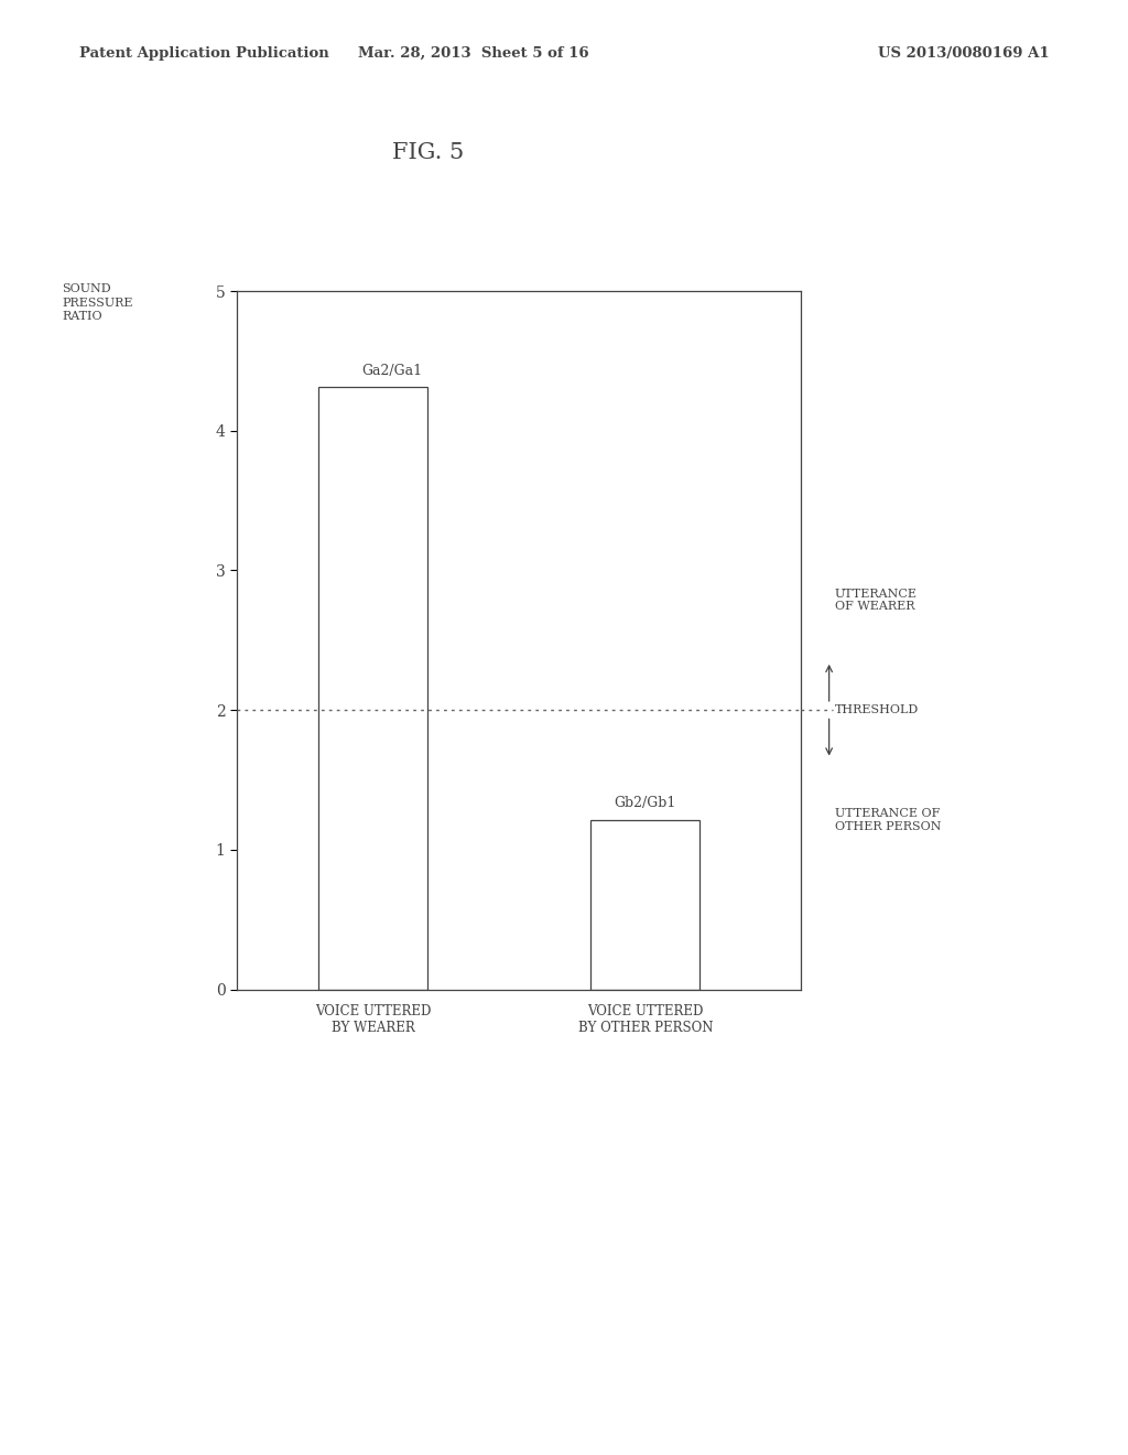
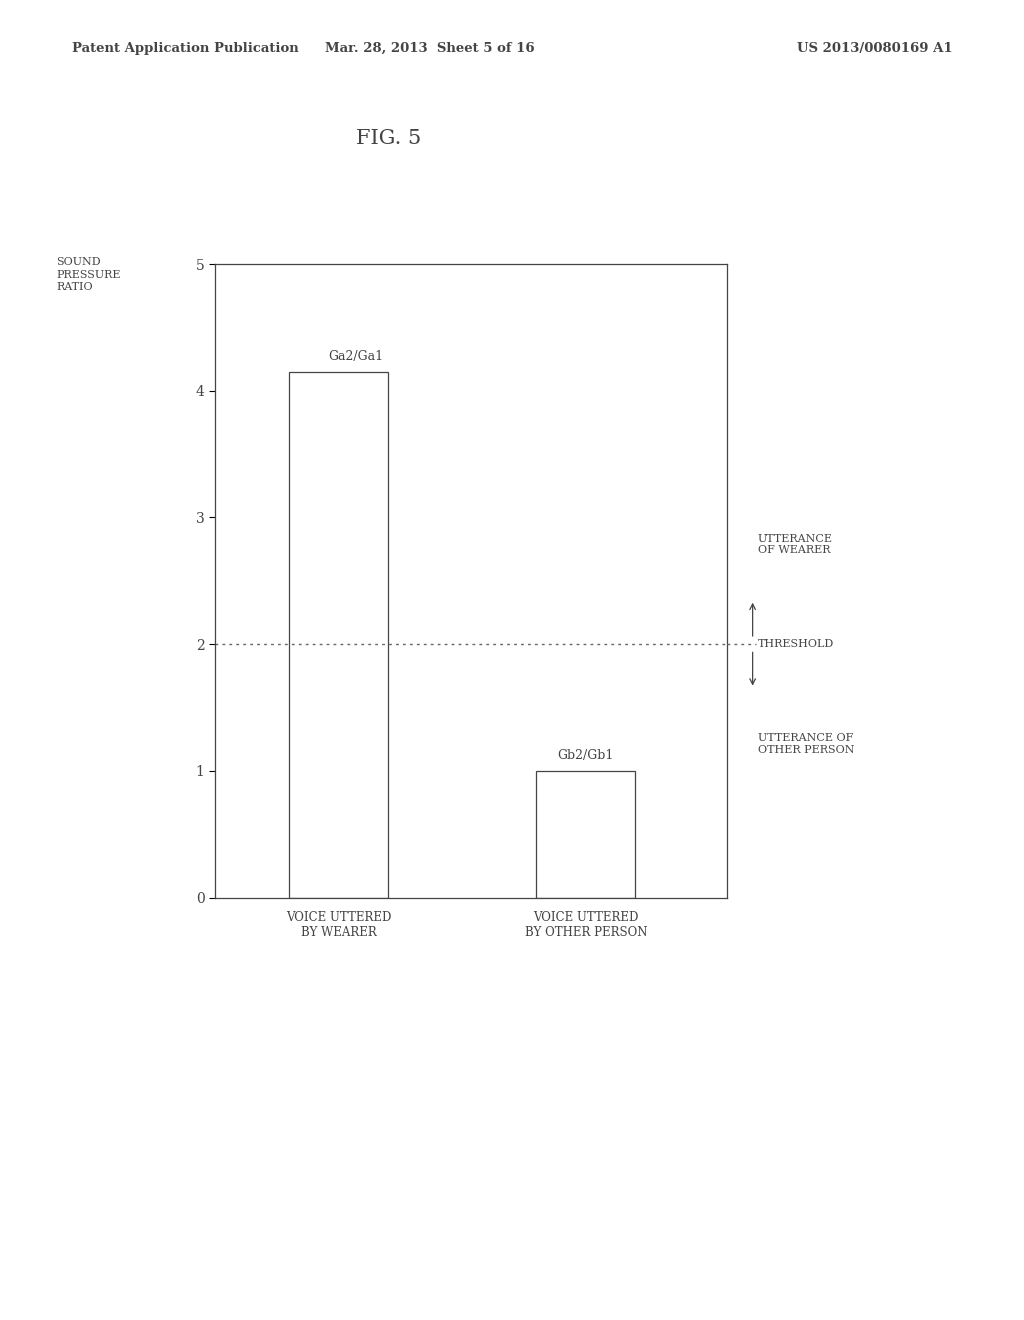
VOICE UTTERED BY WEARER: 4.31 -> 4.15
VOICE UTTERED BY OTHER PERSON: 1.21 -> 1.00
